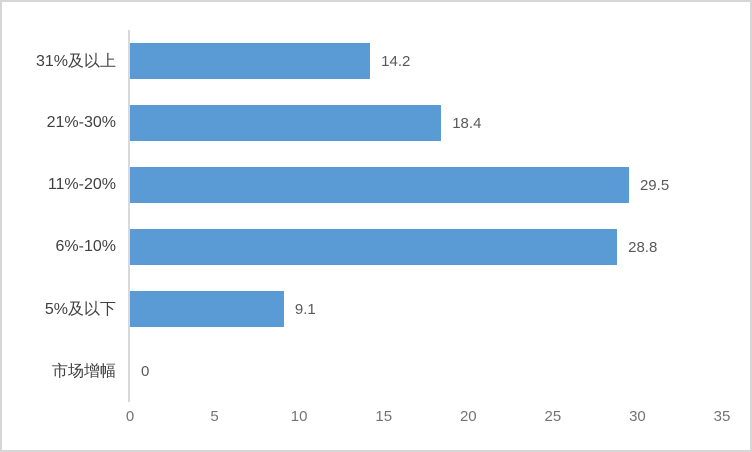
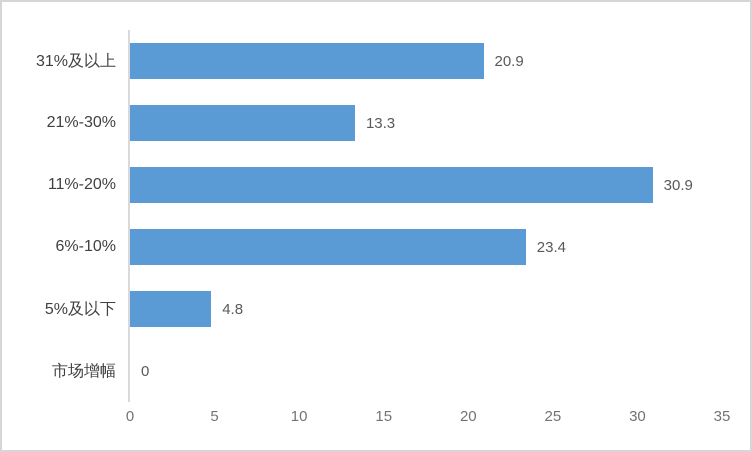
31%及以上: 14.2 -> 20.9
21%-30%: 18.4 -> 13.3
11%-20%: 29.5 -> 30.9
6%-10%: 28.8 -> 23.4
5%及以下: 9.1 -> 4.8
